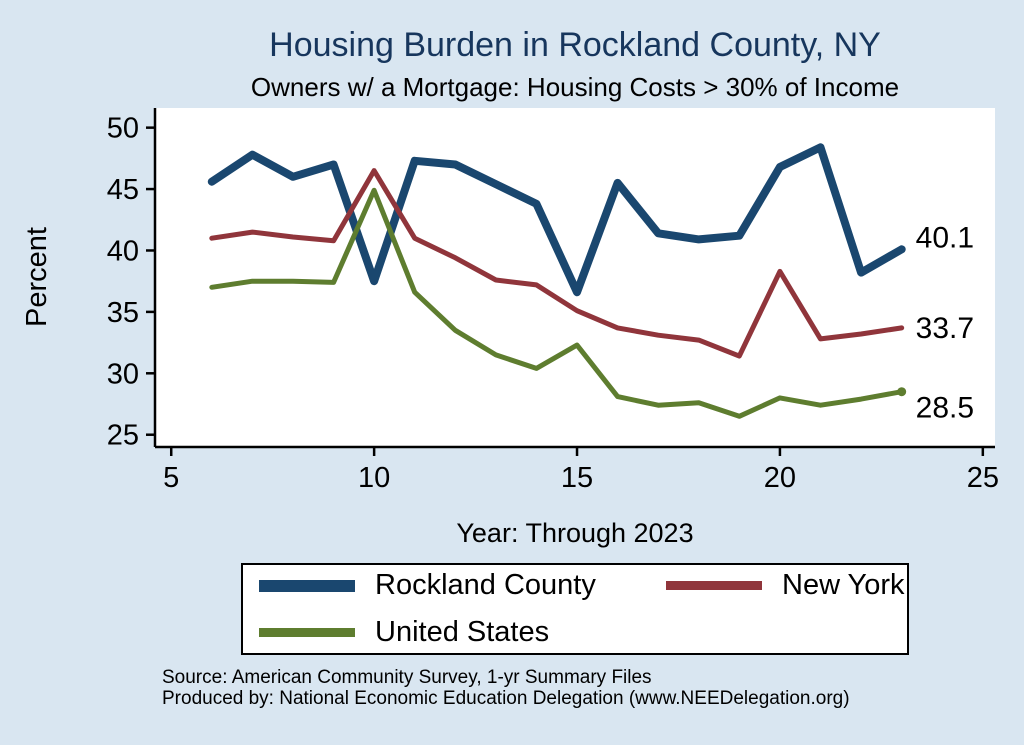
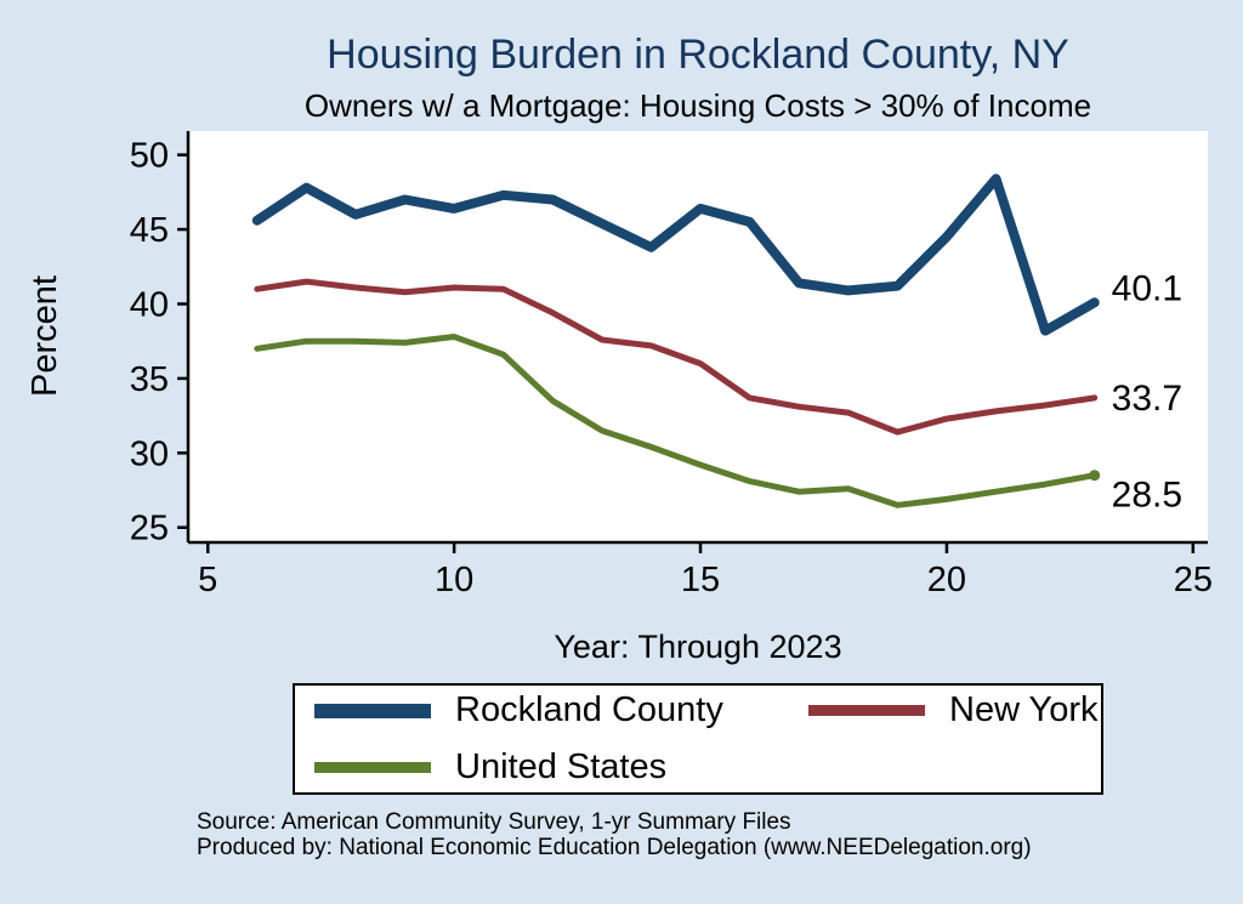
Rockland County/10: 37.5 -> 46.4
New York/10: 46.5 -> 41.1
United States/10: 44.9 -> 37.8
Rockland County/15: 36.6 -> 46.4
New York/15: 35.1 -> 36.0
United States/15: 32.3 -> 29.2
Rockland County/20: 46.8 -> 44.5
New York/20: 38.3 -> 32.3
United States/20: 28.0 -> 26.9
